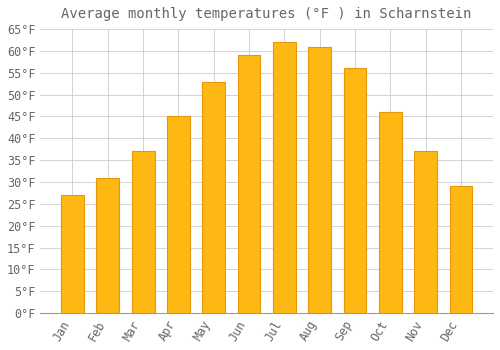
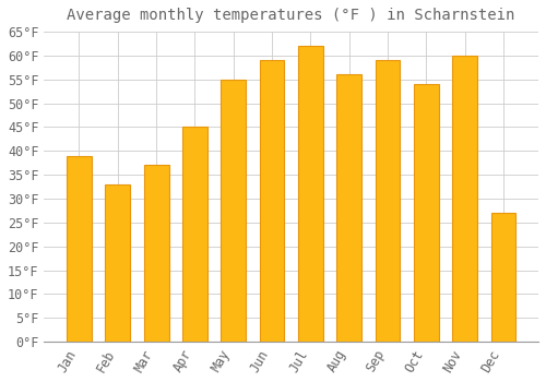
Jan: 27°F -> 39°F
Feb: 31°F -> 33°F
May: 53°F -> 55°F
Aug: 61°F -> 56°F
Sep: 56°F -> 59°F
Oct: 46°F -> 54°F
Nov: 37°F -> 60°F
Dec: 29°F -> 27°F
